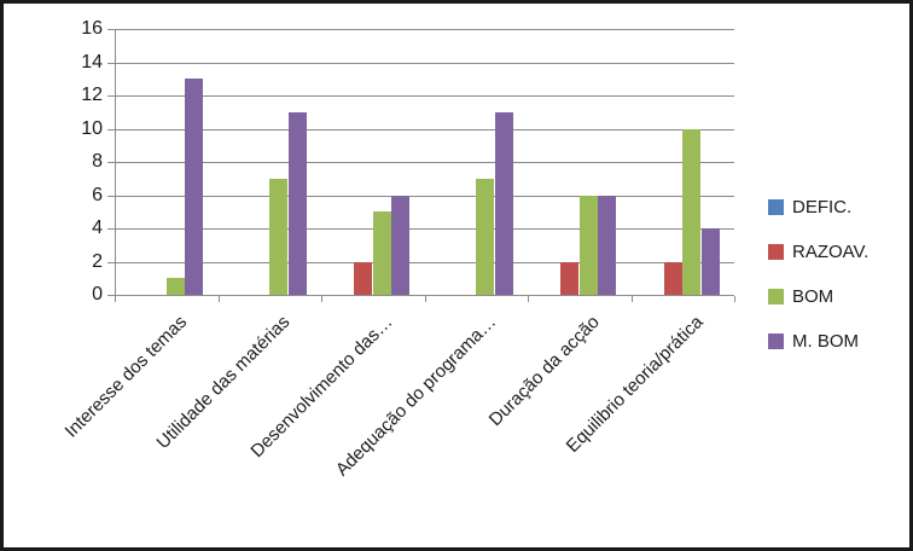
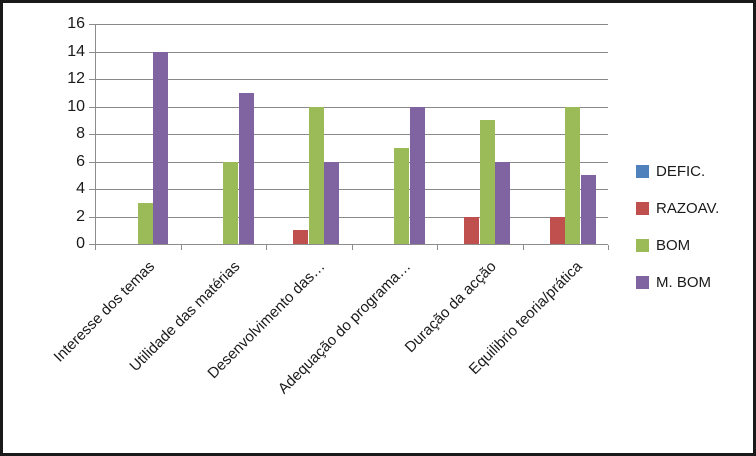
BOM/Interesse dos temas: 1 -> 3
M. BOM/Interesse dos temas: 13 -> 14
BOM/Utilidade das matérias: 7 -> 6
RAZOAV./Desenvolvimento das…: 2 -> 1
BOM/Desenvolvimento das…: 5 -> 10
M. BOM/Adequação do programa…: 11 -> 10
BOM/Duração da acção: 6 -> 9
M. BOM/Equilibrio teoria/prática: 4 -> 5
